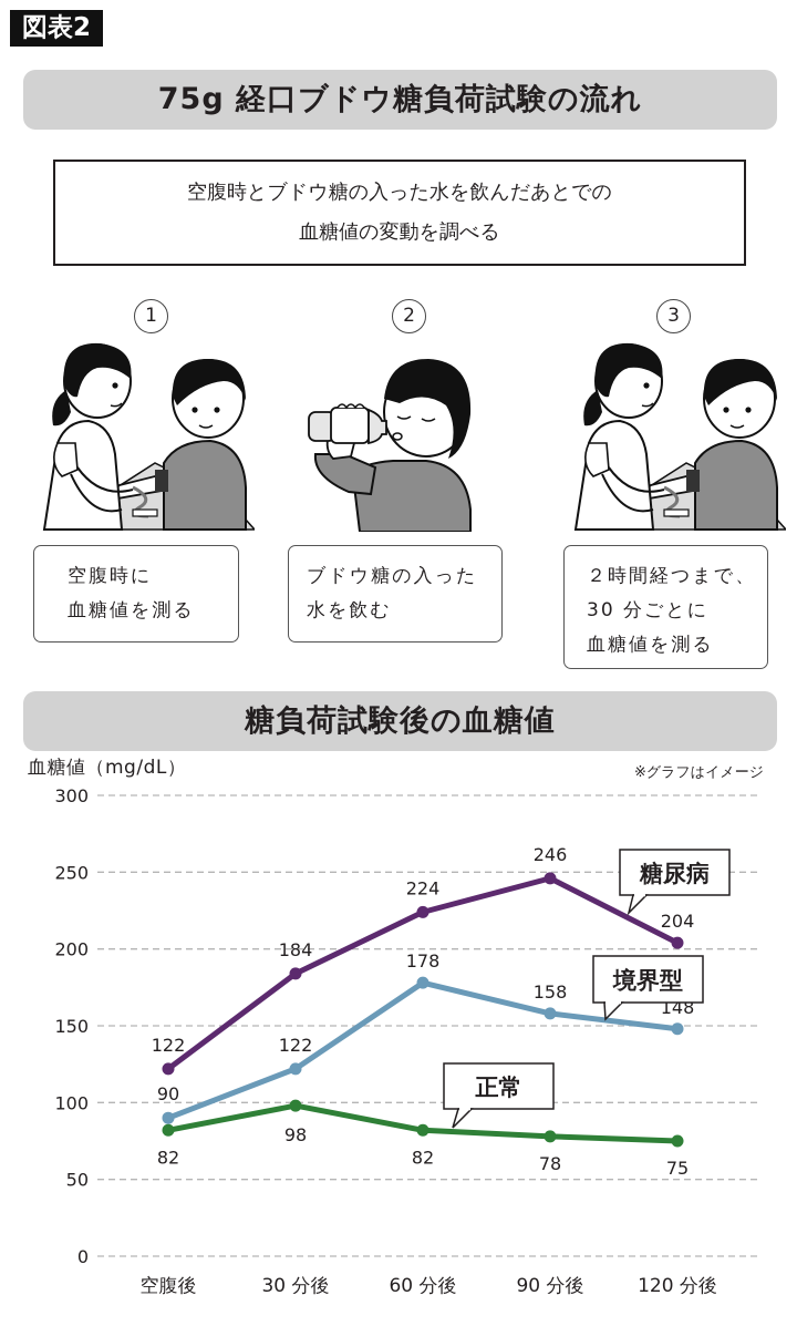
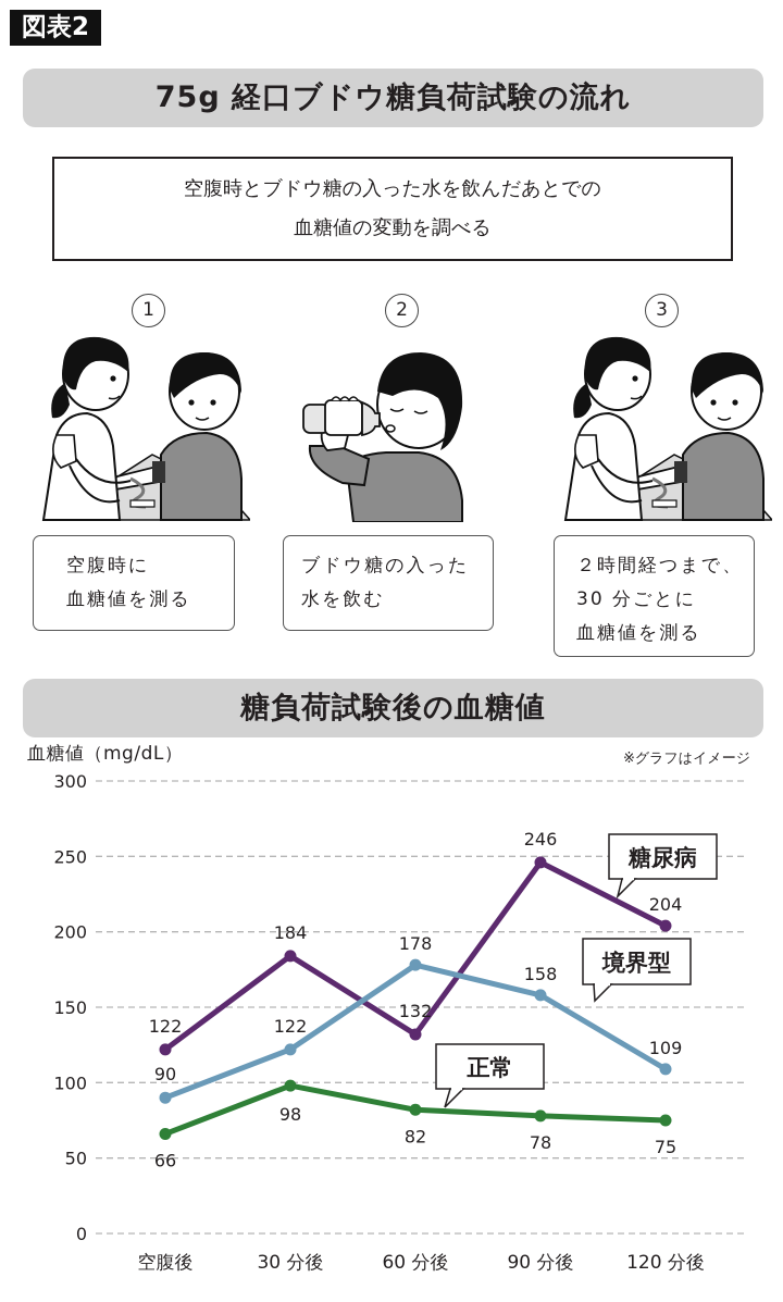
正常/空腹後: 82 -> 66
糖尿病/60 分後: 224 -> 132
境界型/120 分後: 148 -> 109
